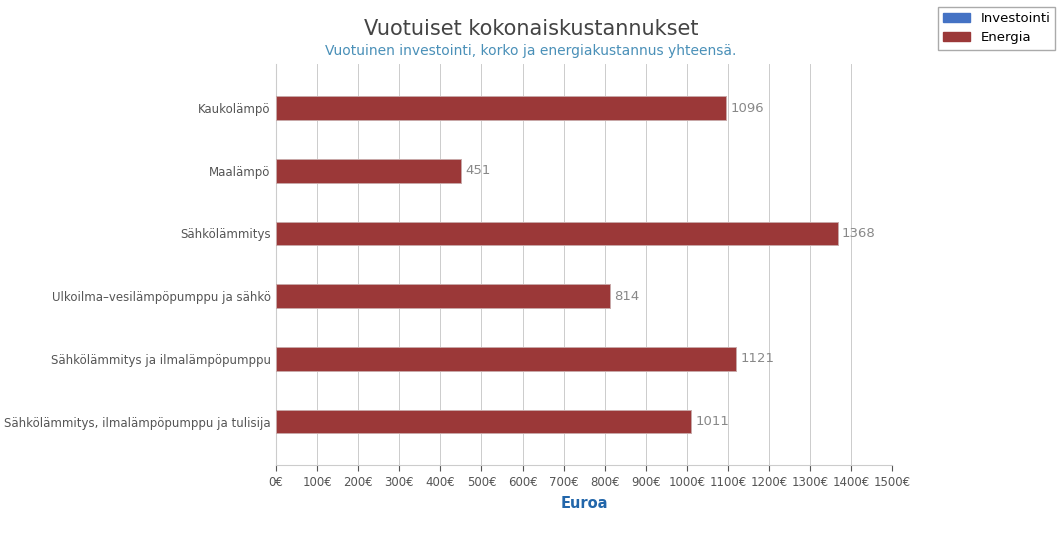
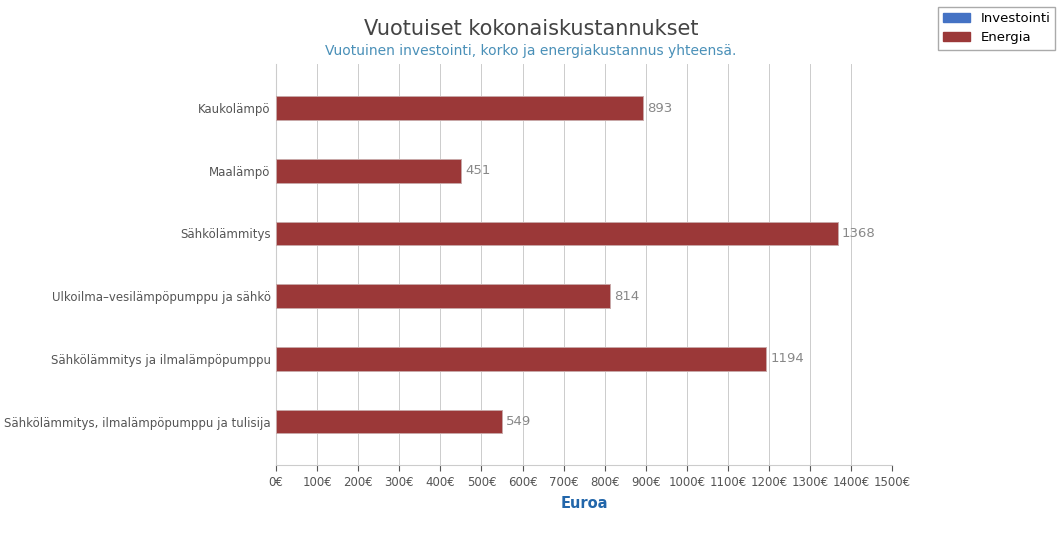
Kaukolämpö: 1096 -> 893
Sähkölämmitys ja ilmalämpöpumppu: 1121 -> 1194
Sähkölämmitys, ilmalämpöpumppu ja tulisija: 1011 -> 549
